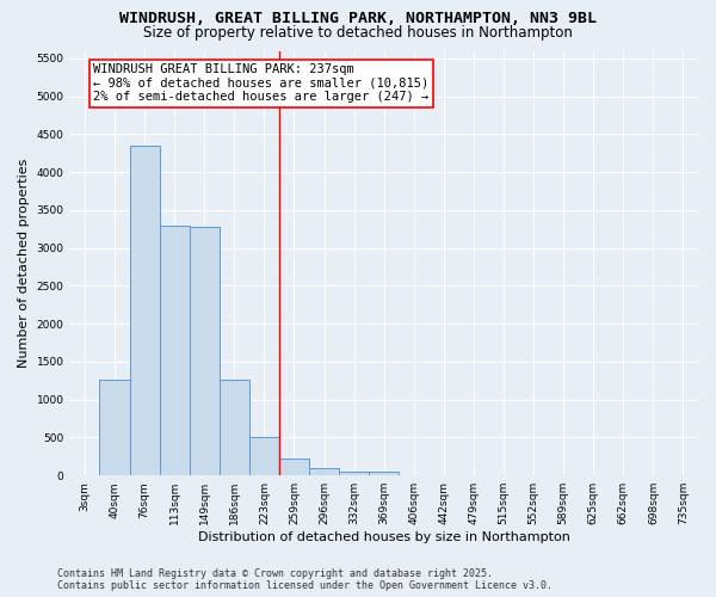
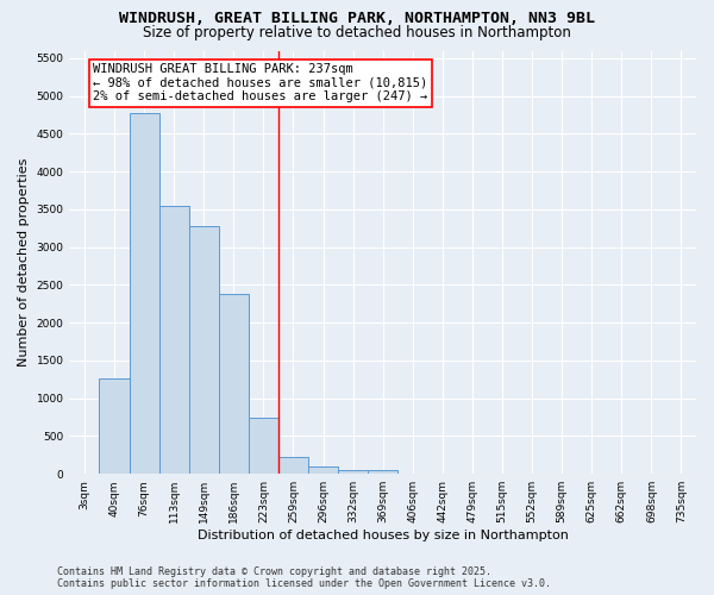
76sqm: 4350 -> 4780
113sqm: 3300 -> 3540
186sqm: 1270 -> 2380
223sqm: 500 -> 740
